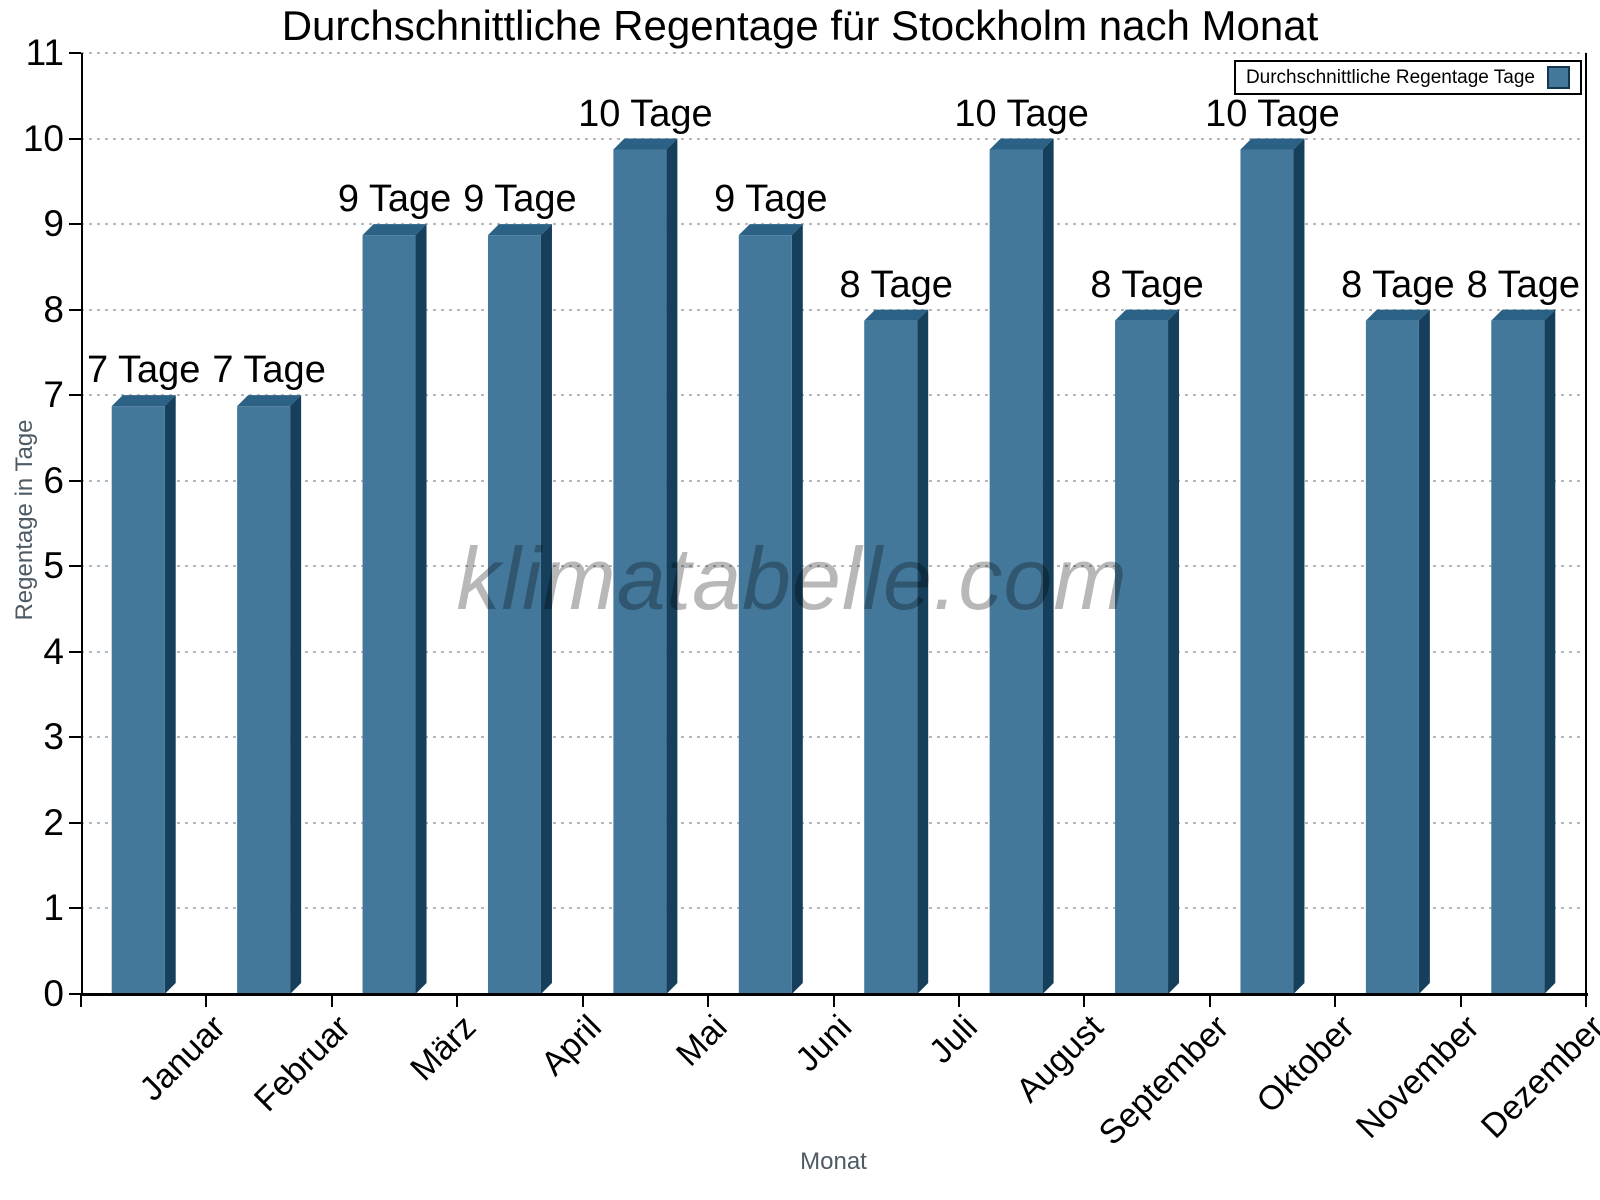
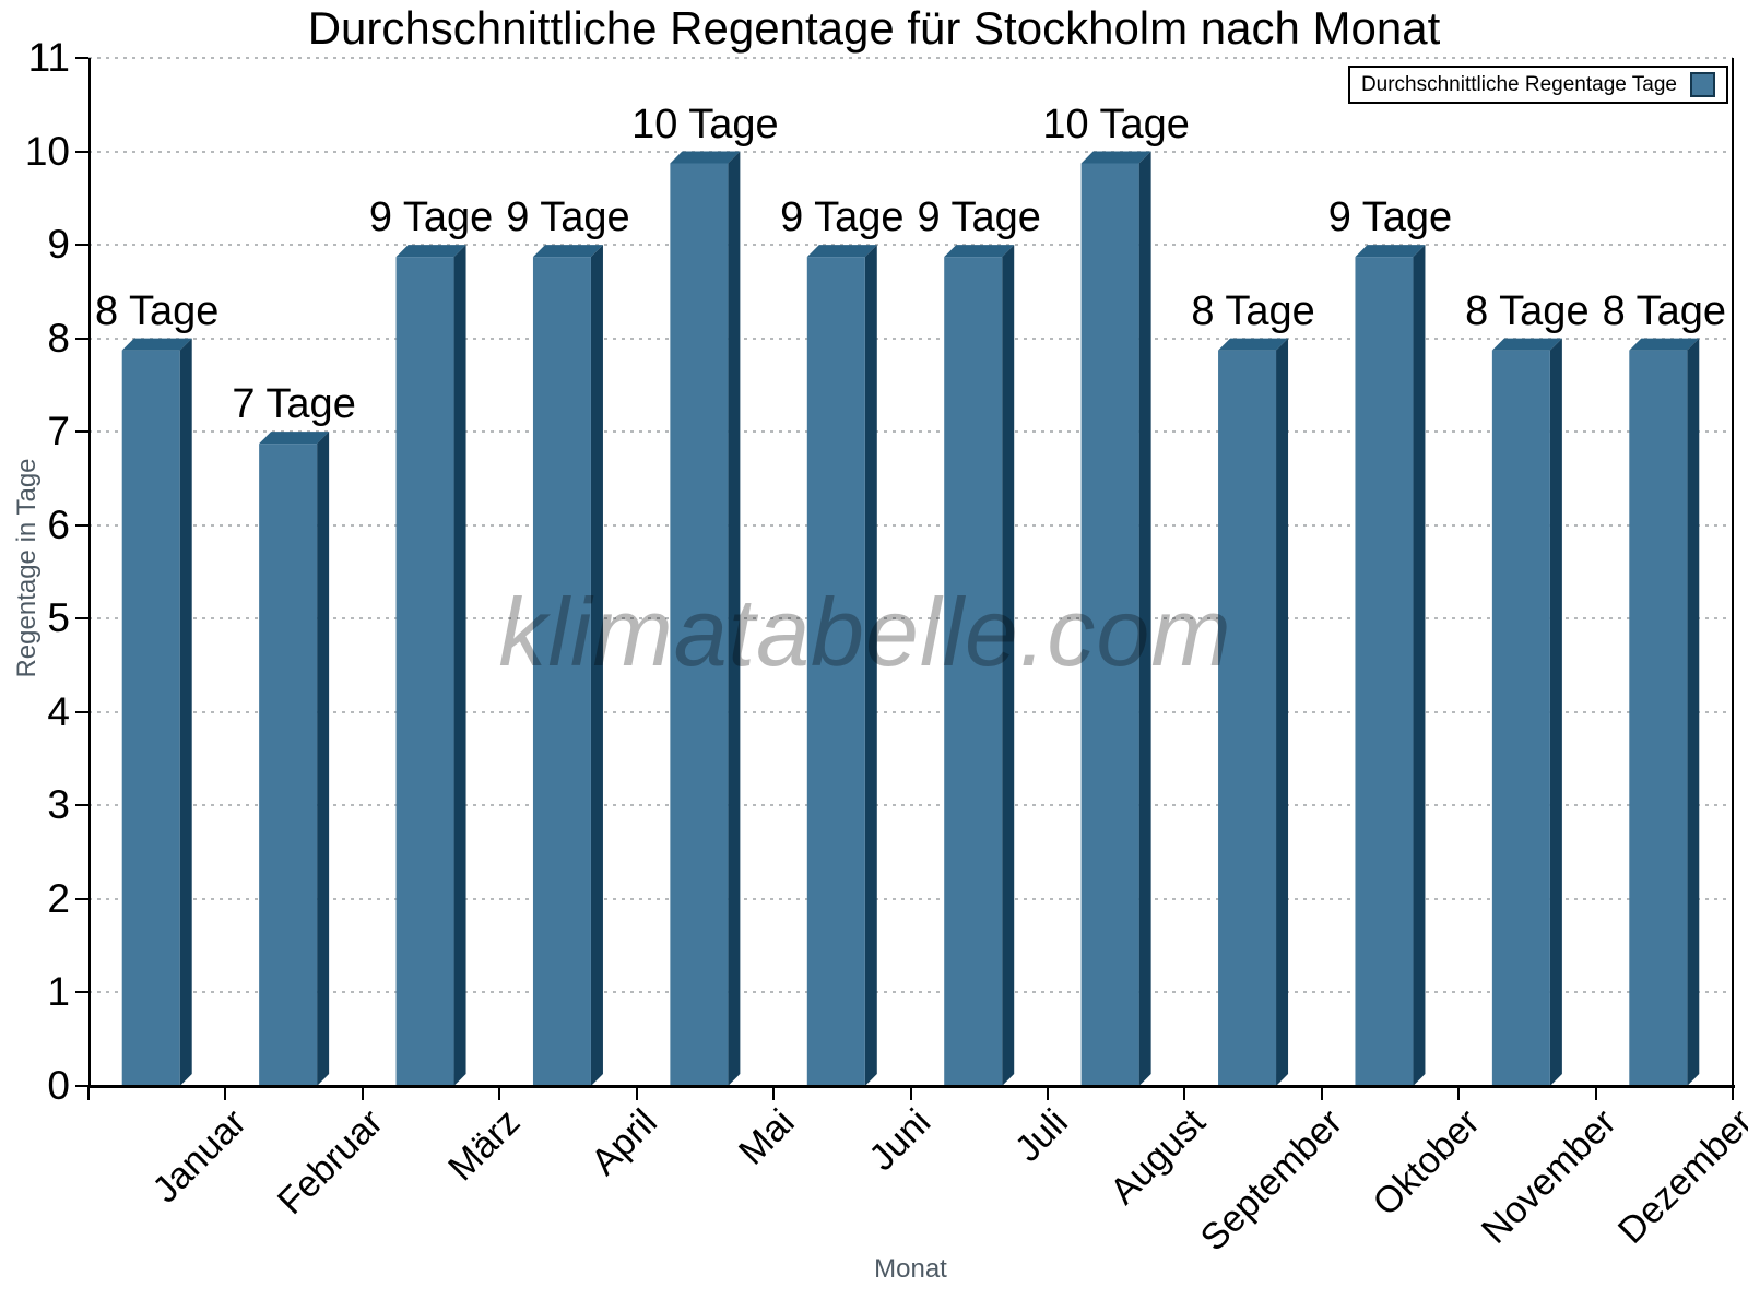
Januar: 7 -> 8
Juli: 8 -> 9
Oktober: 10 -> 9
